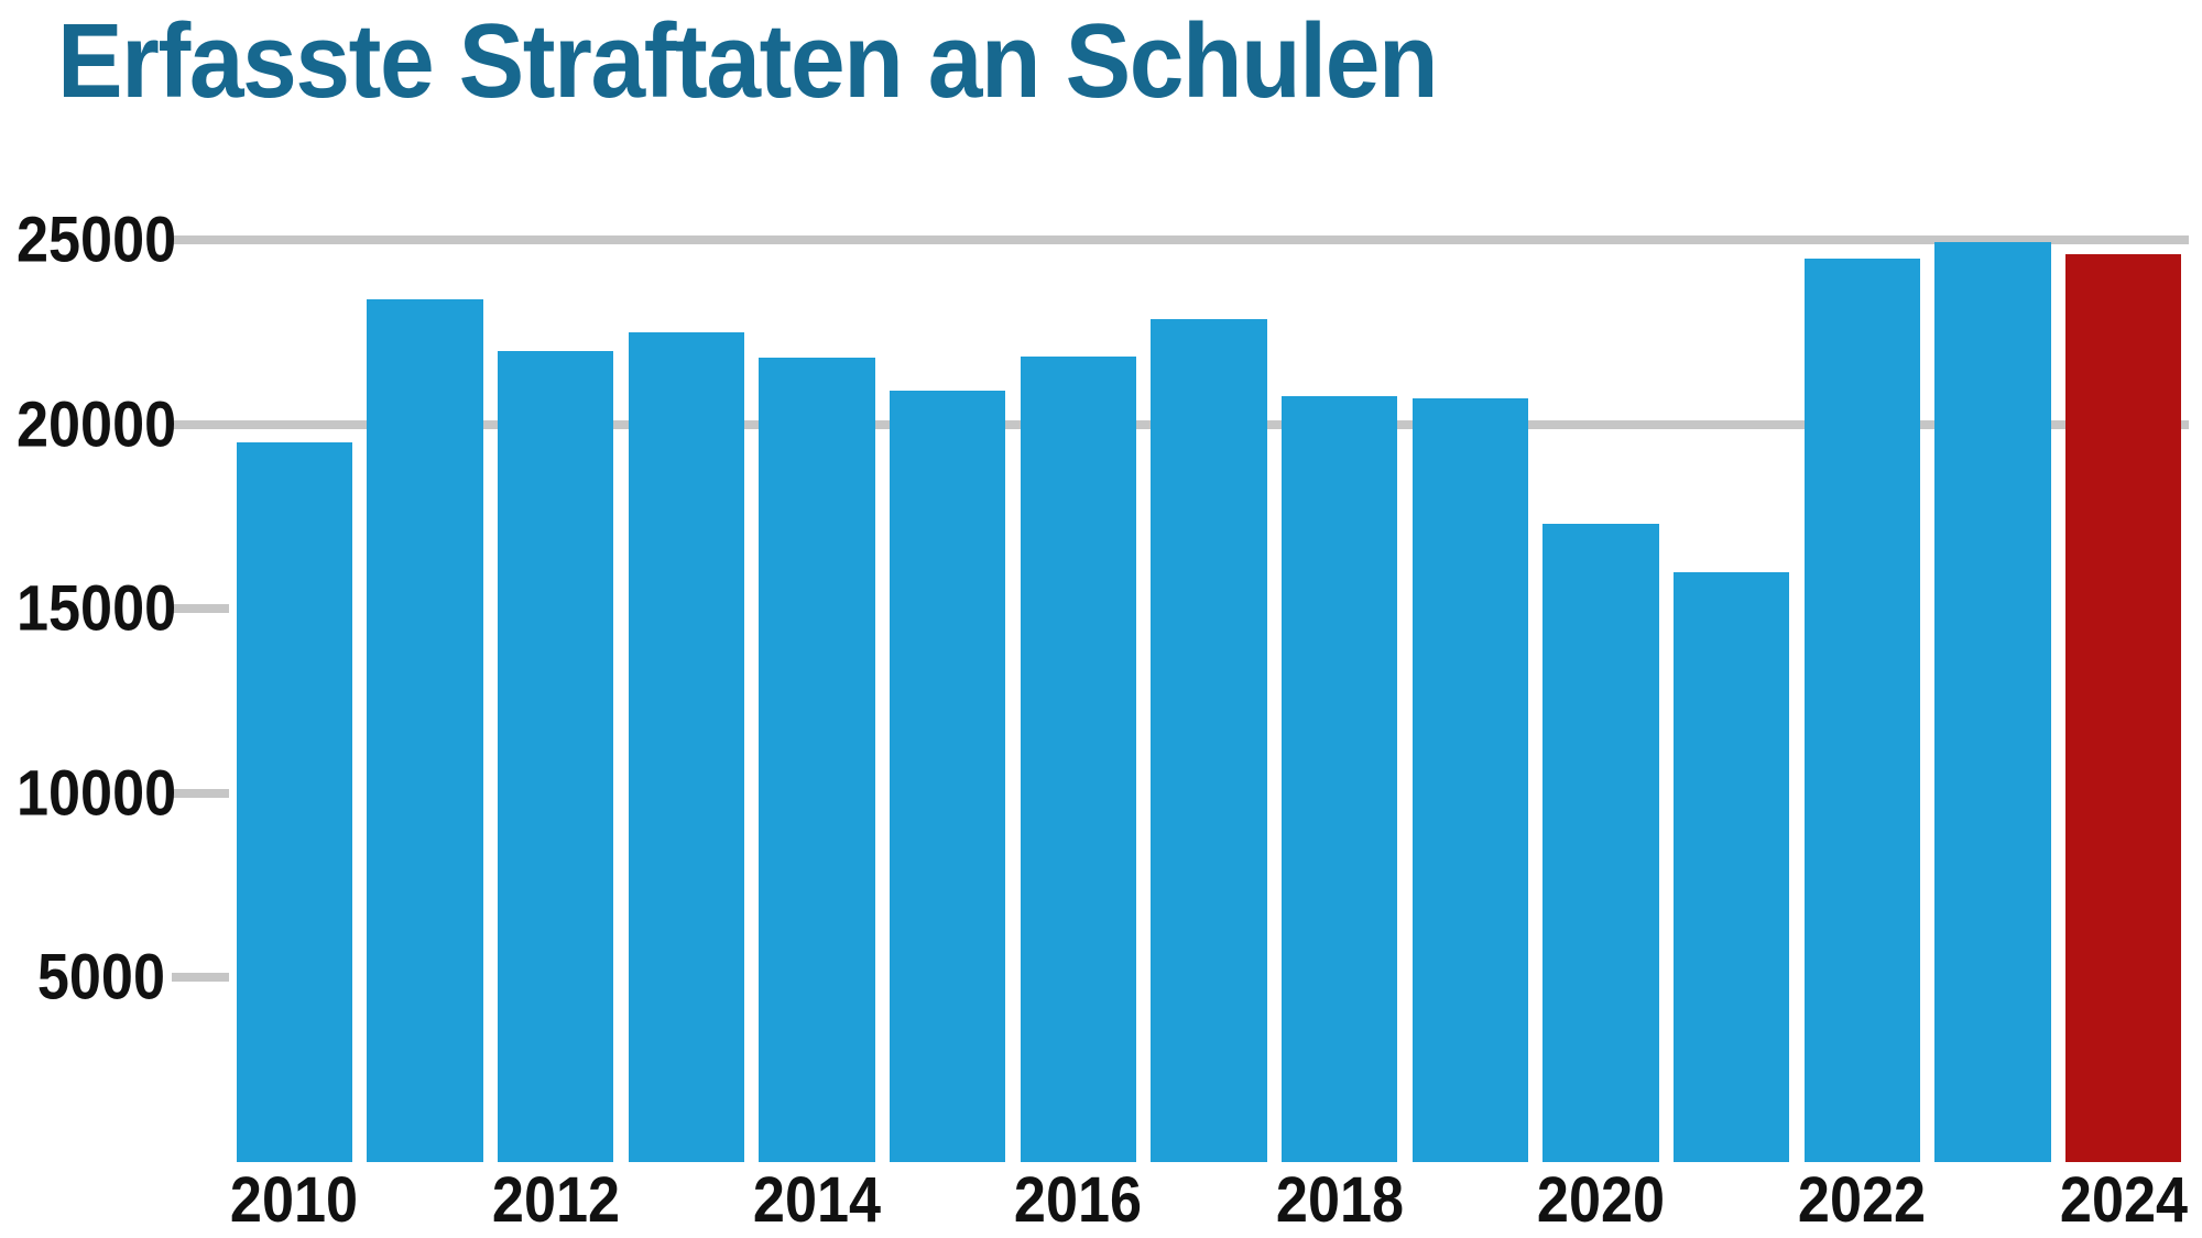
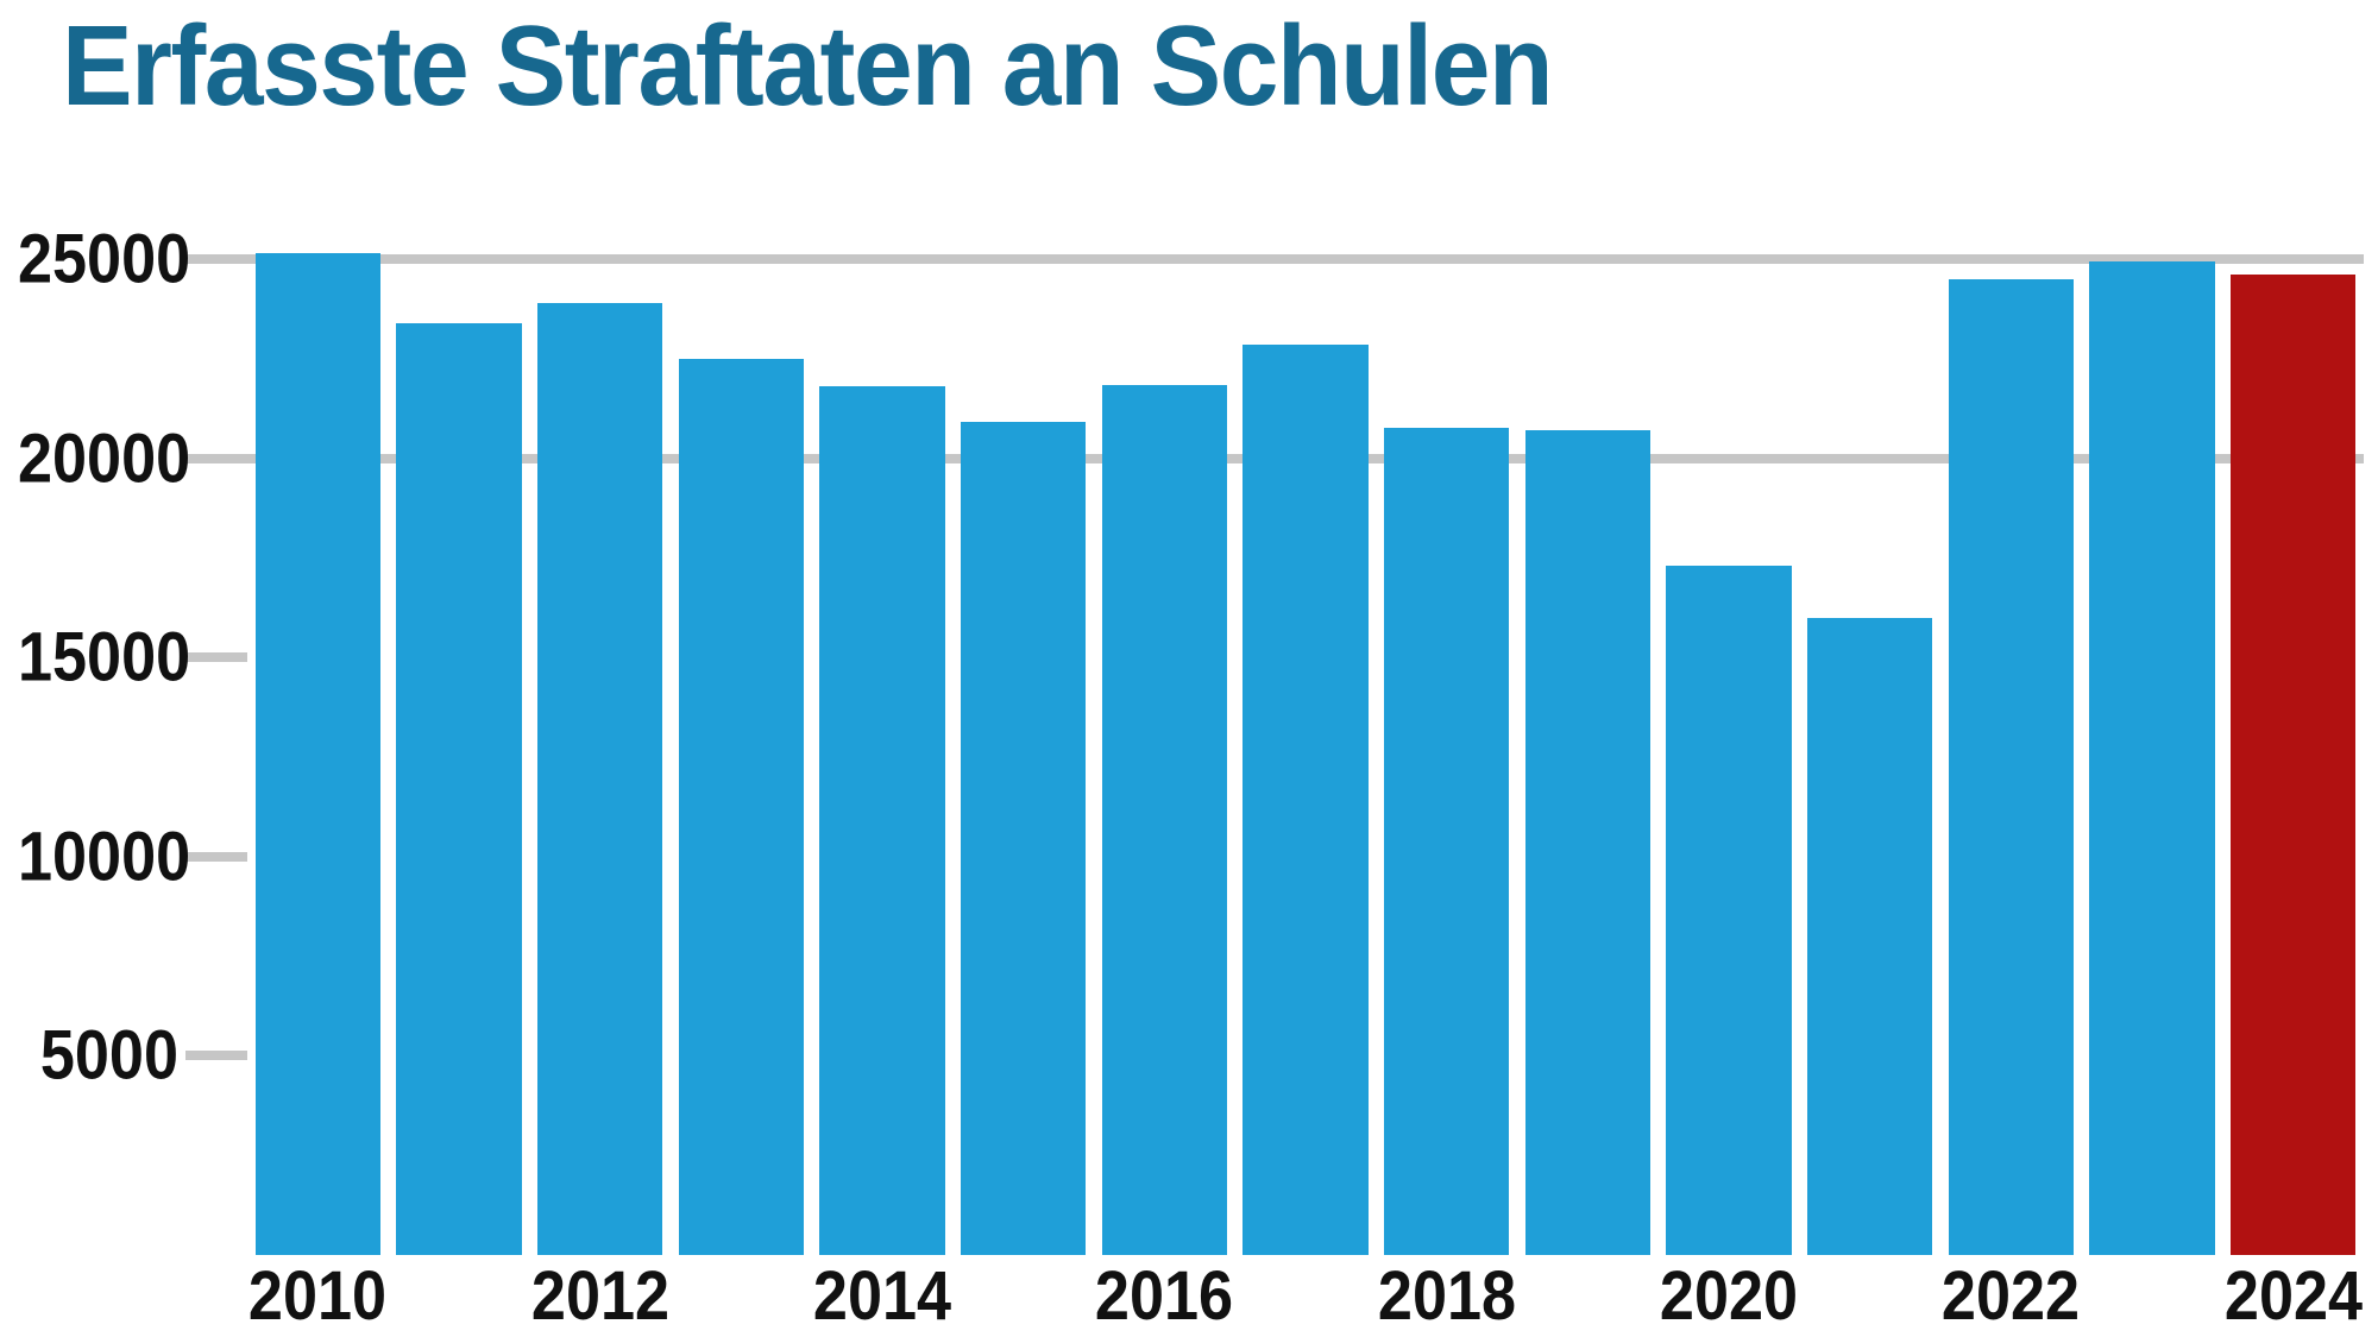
2010: 19500 -> 25200
2012: 22000 -> 23900
